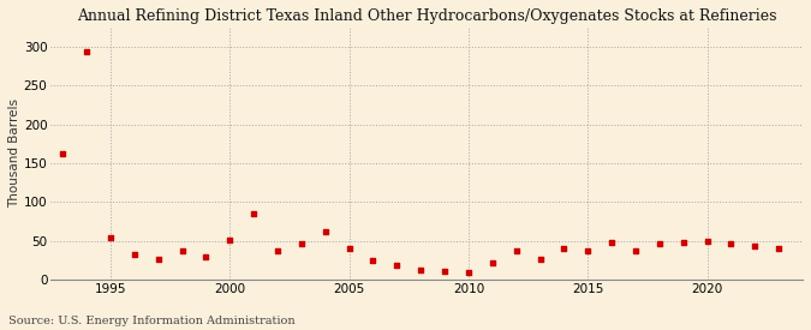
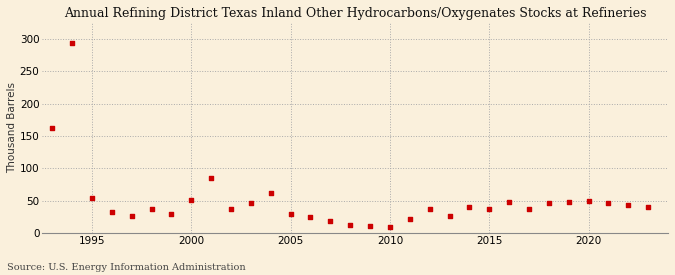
2005: 40 -> 30
